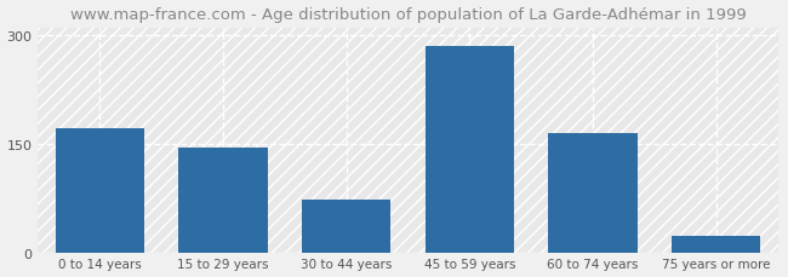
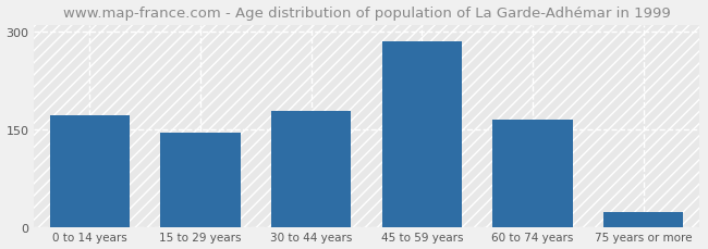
30 to 44 years: 72 -> 178
